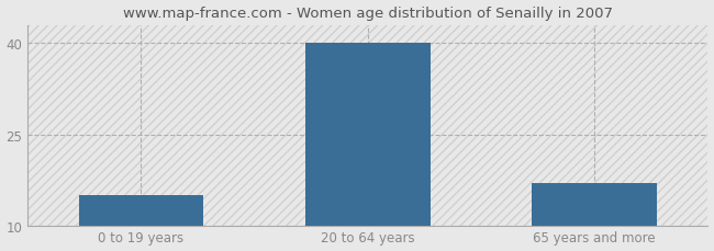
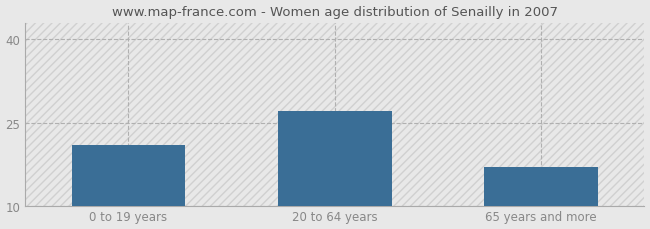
0 to 19 years: 15 -> 21
20 to 64 years: 40 -> 27
